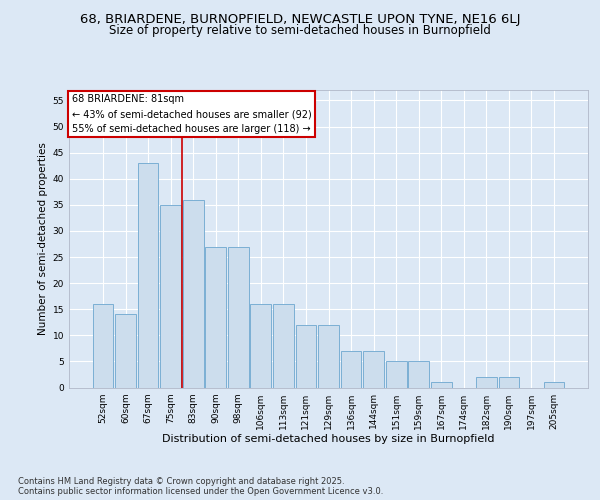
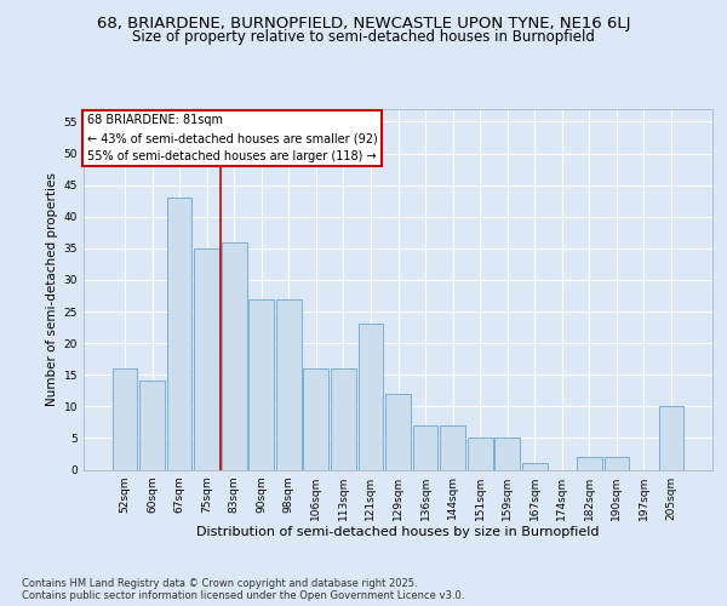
121sqm: 12 -> 23
205sqm: 1 -> 10
